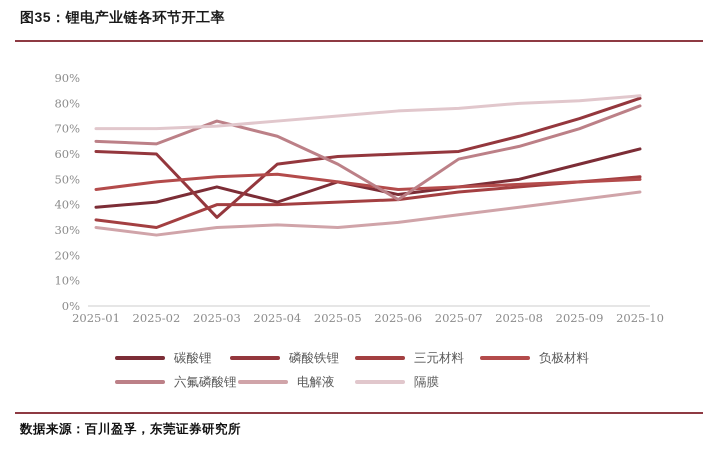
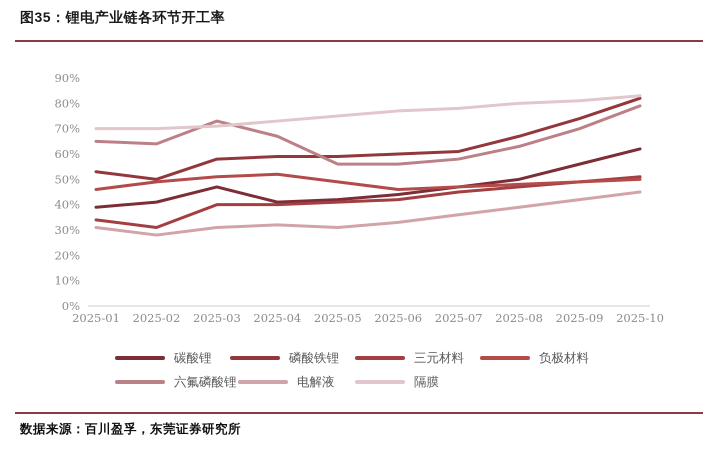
磷酸铁锂/2025-01: 61% -> 53%
磷酸铁锂/2025-02: 60% -> 50%
磷酸铁锂/2025-03: 35% -> 58%
磷酸铁锂/2025-04: 56% -> 59%
碳酸锂/2025-05: 49% -> 42%
六氟磷酸锂/2025-06: 42% -> 56%
